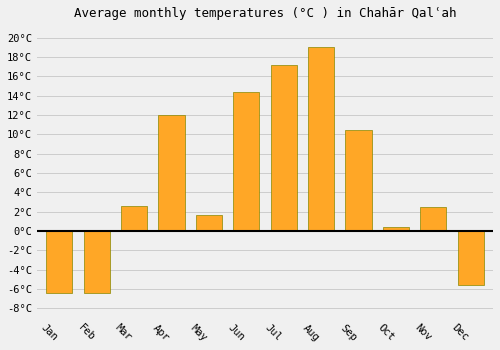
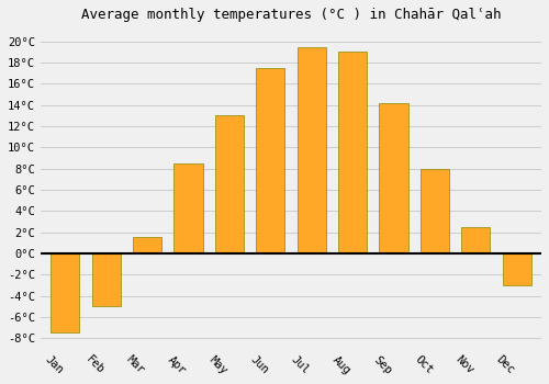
Jan: -6.4°C -> -7.5°C
Feb: -6.4°C -> -5.0°C
Mar: 2.6°C -> 1.5°C
Apr: 12.0°C -> 8.5°C
May: 1.6°C -> 13.0°C
Jun: 14.4°C -> 17.5°C
Jul: 17.2°C -> 19.5°C
Sep: 10.4°C -> 14.2°C
Oct: 0.4°C -> 8.0°C
Dec: -5.6°C -> -3.0°C
